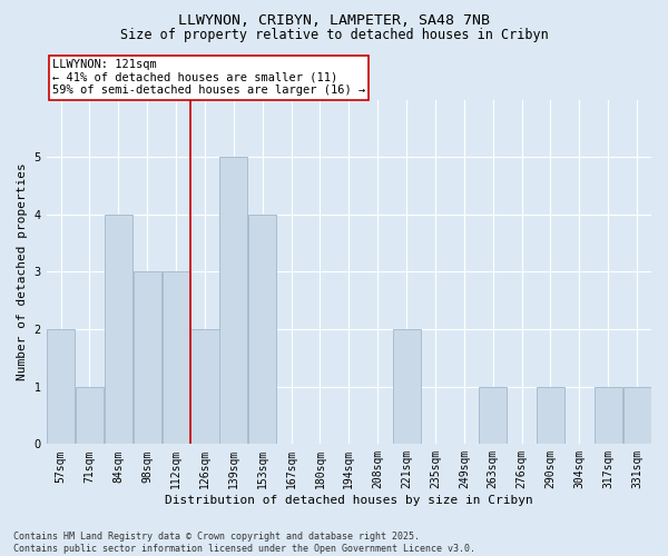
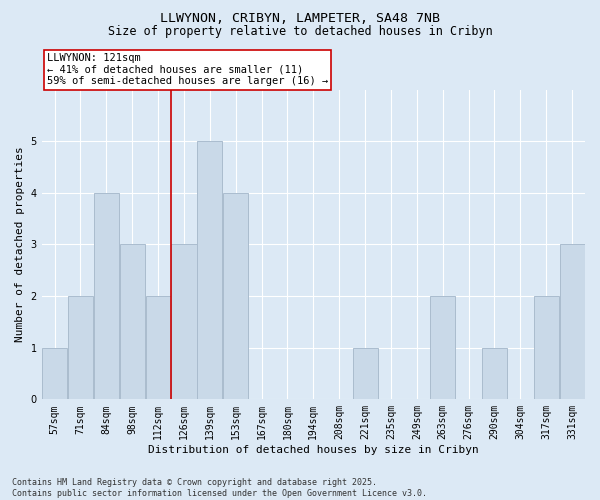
57sqm: 2 -> 1
71sqm: 1 -> 2
112sqm: 3 -> 2
126sqm: 2 -> 3
221sqm: 2 -> 1
263sqm: 1 -> 2
317sqm: 1 -> 2
331sqm: 1 -> 3
